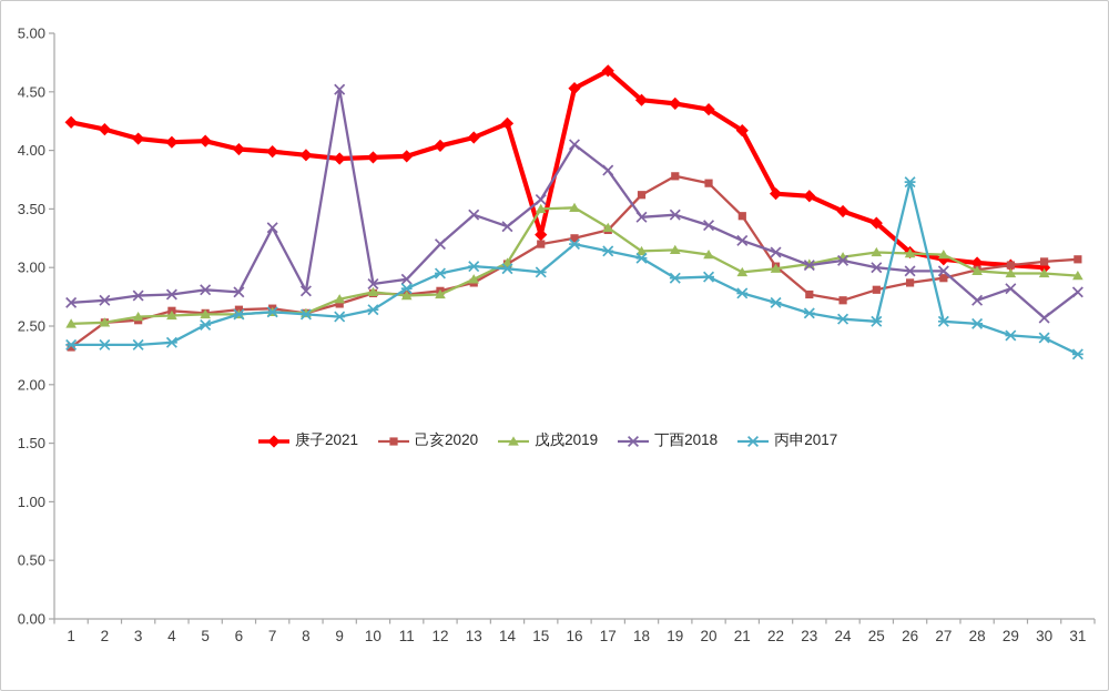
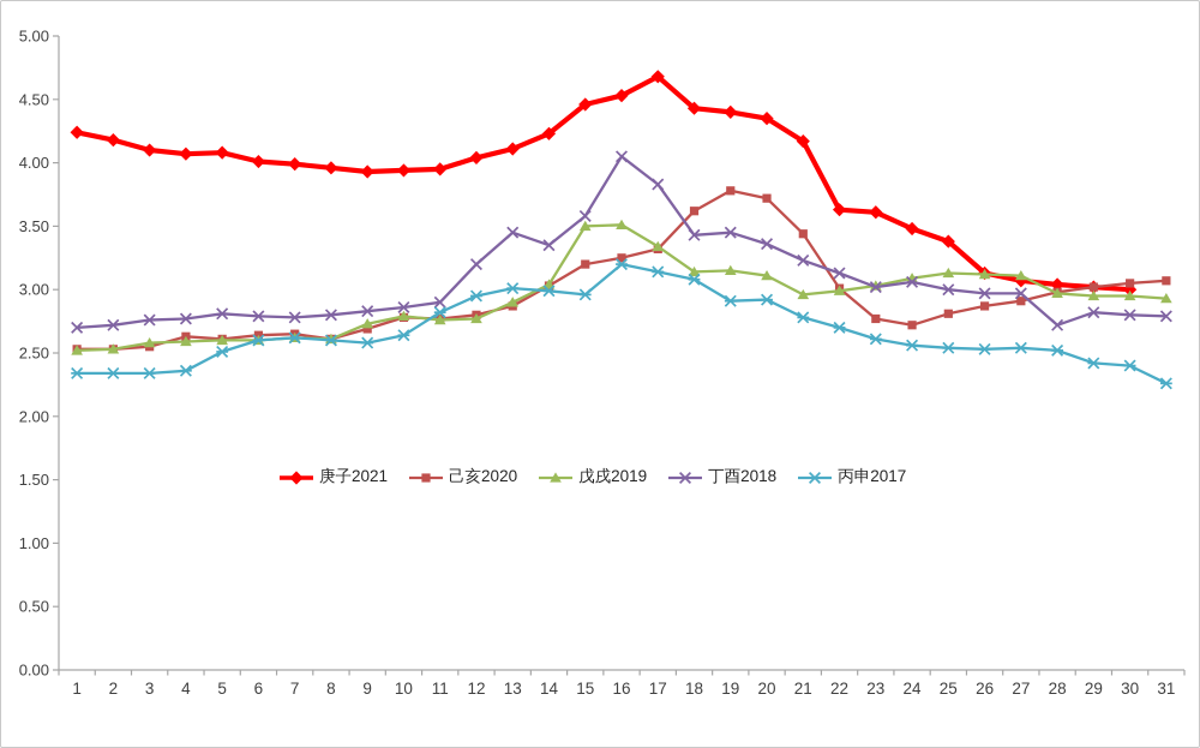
己亥2020/1: 2.32 -> 2.53
丁酉2018/7: 3.34 -> 2.78
丁酉2018/9: 4.52 -> 2.83
庚子2021/15: 3.28 -> 4.46
丙申2017/26: 3.73 -> 2.53
丁酉2018/30: 2.57 -> 2.80
